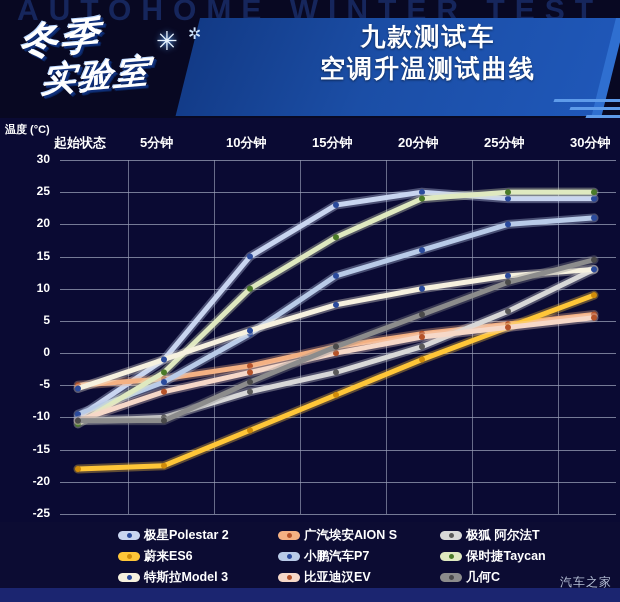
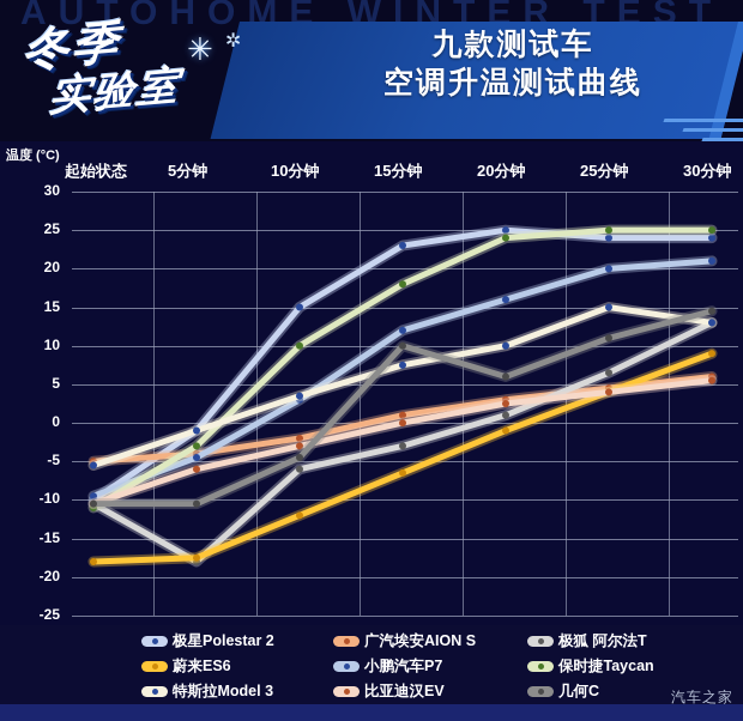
极狐 阿尔法T/5分钟: -10 -> -18
几何C/15分钟: 1 -> 10
特斯拉Model 3/25分钟: 12 -> 15
